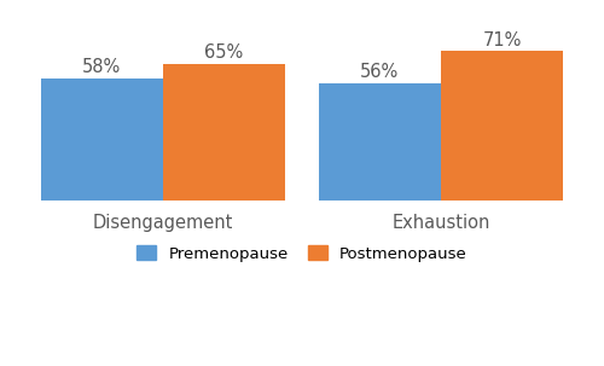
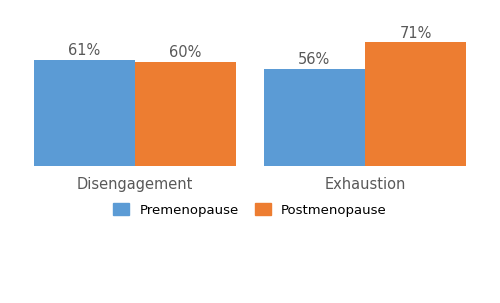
Premenopause/Disengagement: 58% -> 61%
Postmenopause/Disengagement: 65% -> 60%
